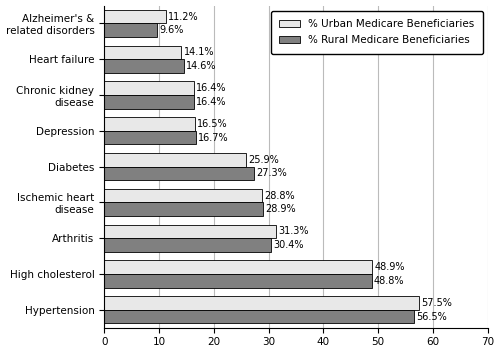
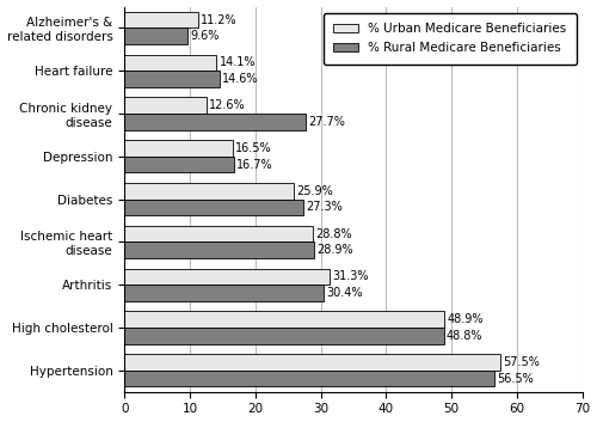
% Urban Medicare Beneficiaries/Chronic kidney disease: 16.4% -> 12.6%
% Rural Medicare Beneficiaries/Chronic kidney disease: 16.4% -> 27.7%
